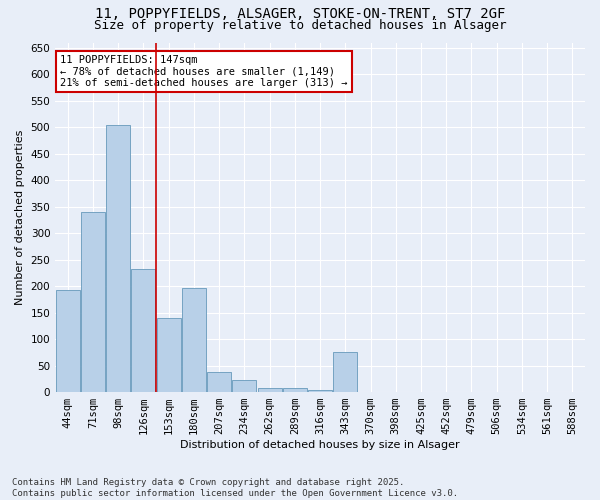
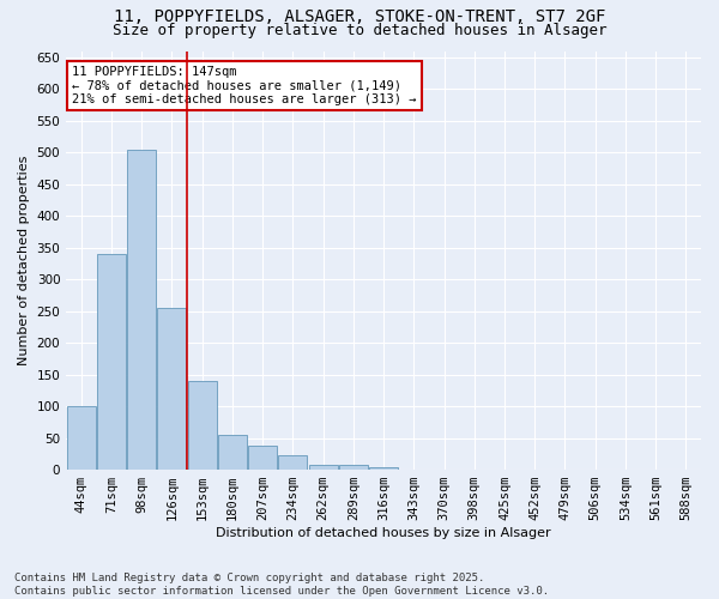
44sqm: 192 -> 100
126sqm: 232 -> 255
180sqm: 196 -> 55
343sqm: 76 -> 1
